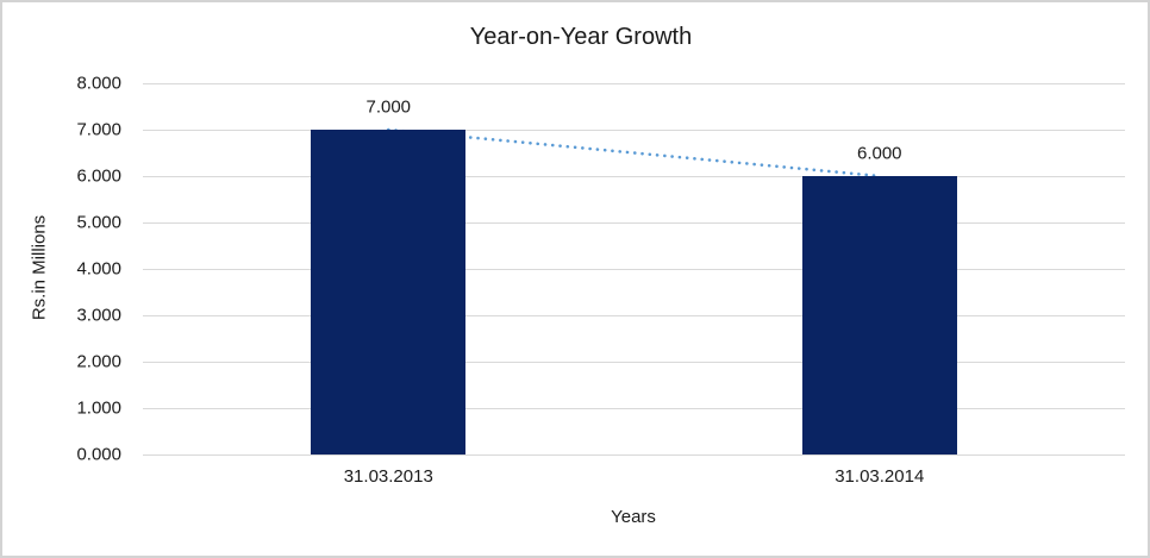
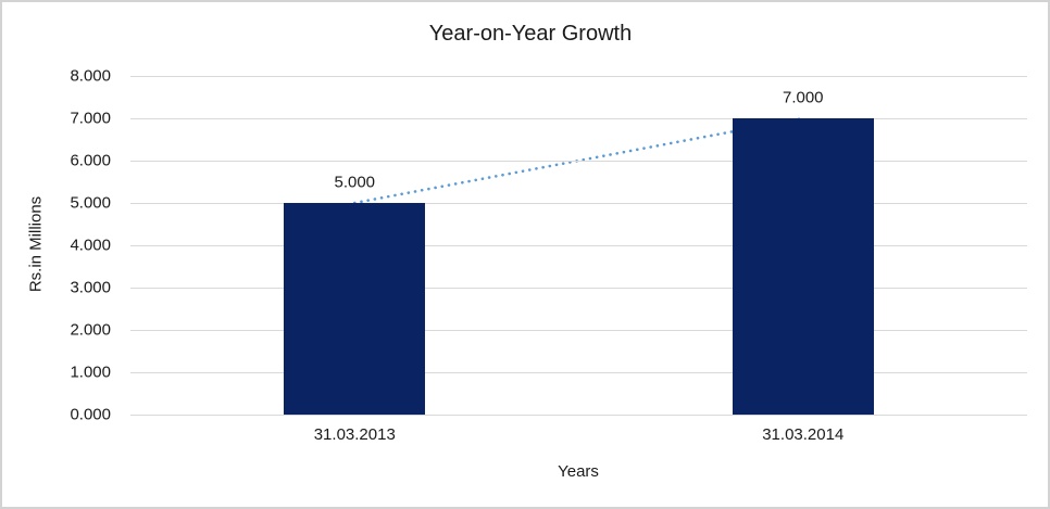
31.03.2013: 7.000 -> 5.000
31.03.2014: 6.000 -> 7.000
